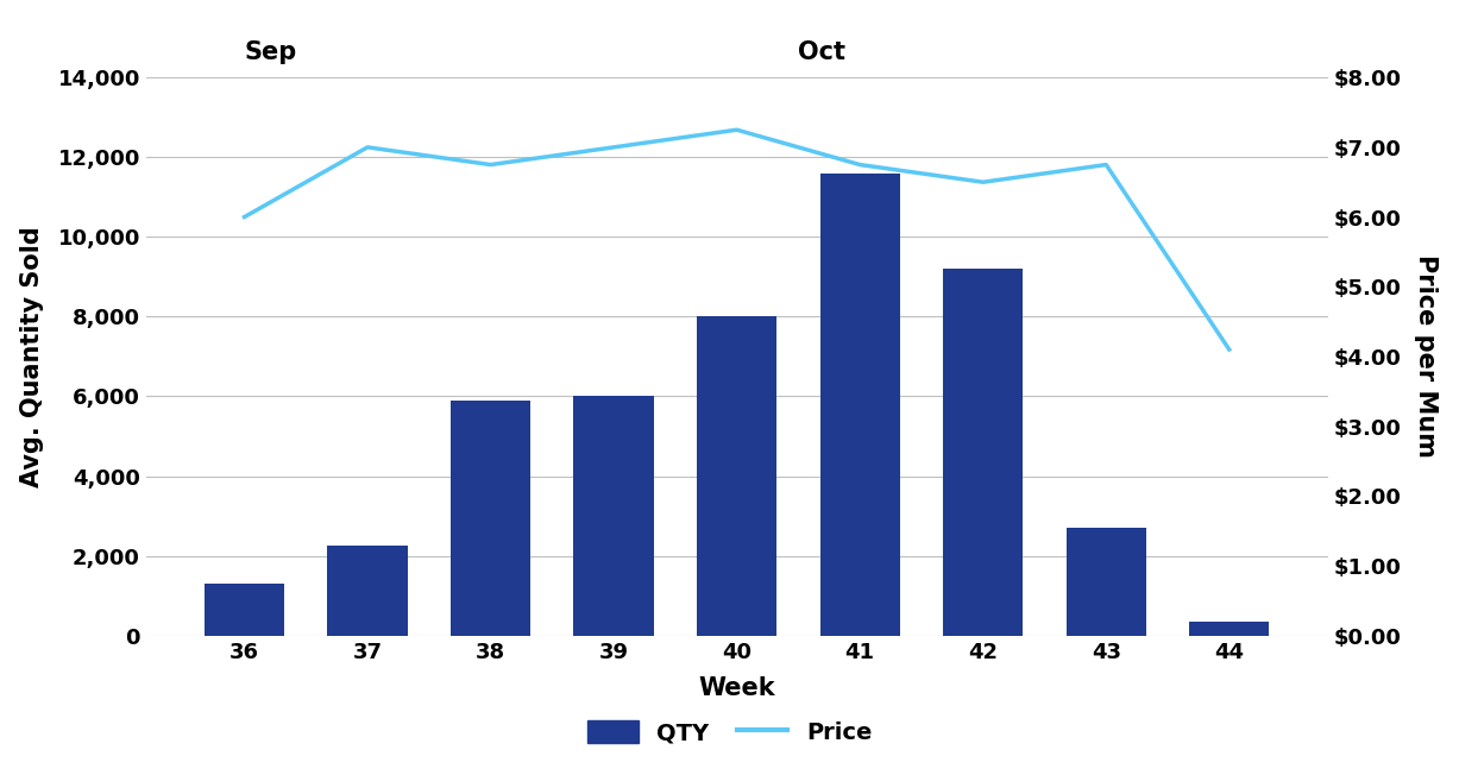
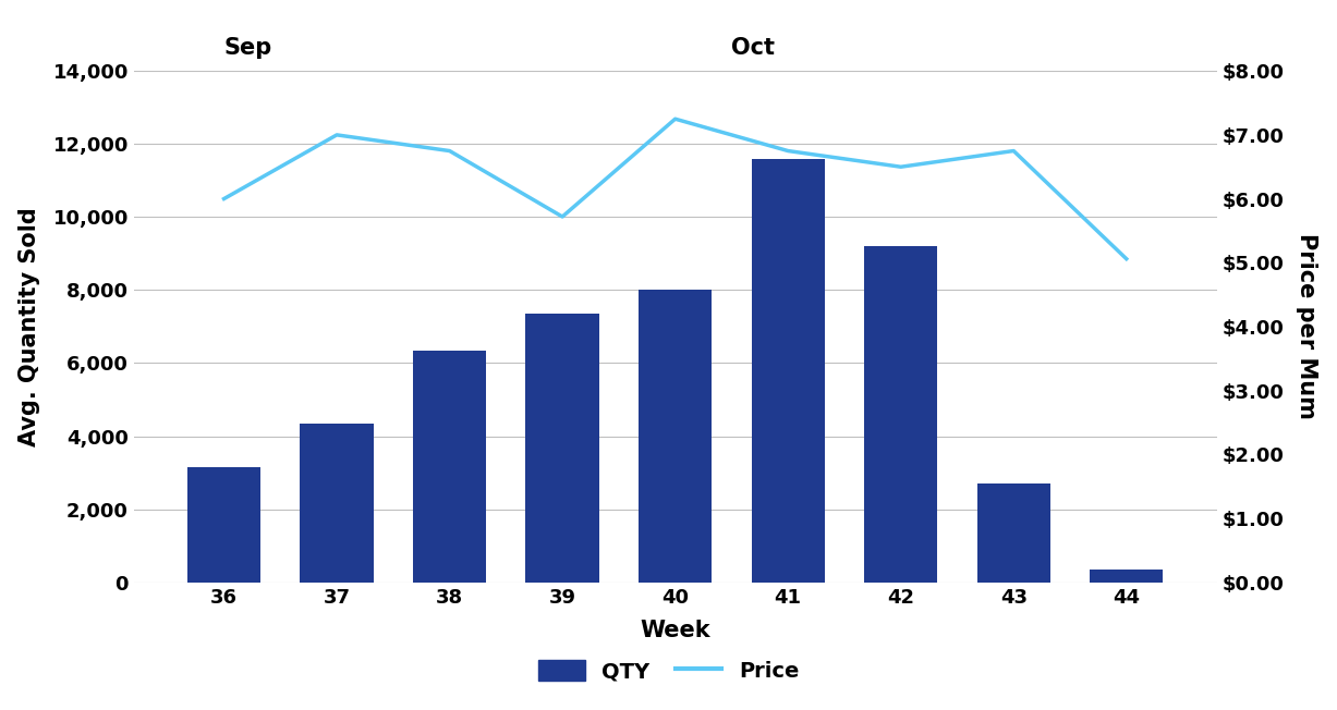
QTY/36: 1,300 -> 3,150
QTY/37: 2,250 -> 4,350
QTY/38: 5,900 -> 6,350
QTY/39: 6,000 -> 7,350
Price/39: $7.00 -> $5.72
Price/44: $4.10 -> $5.06
